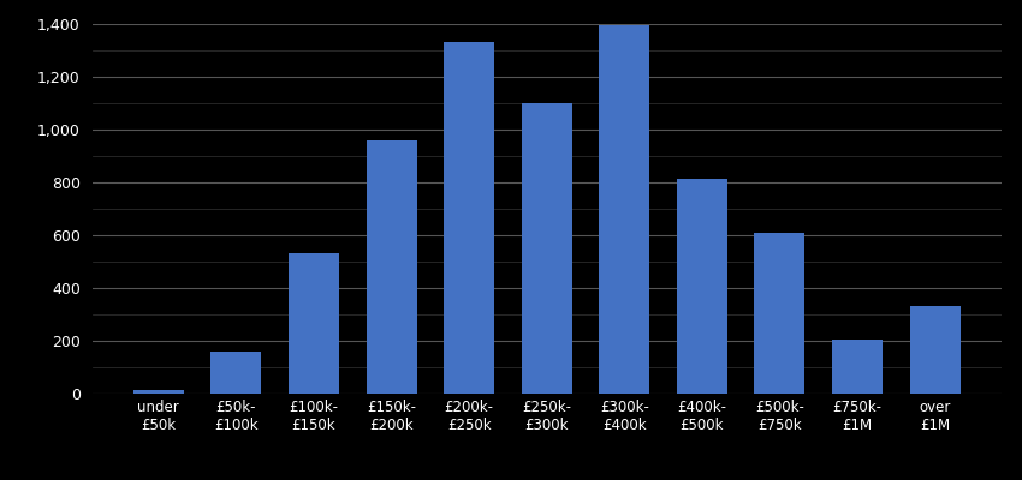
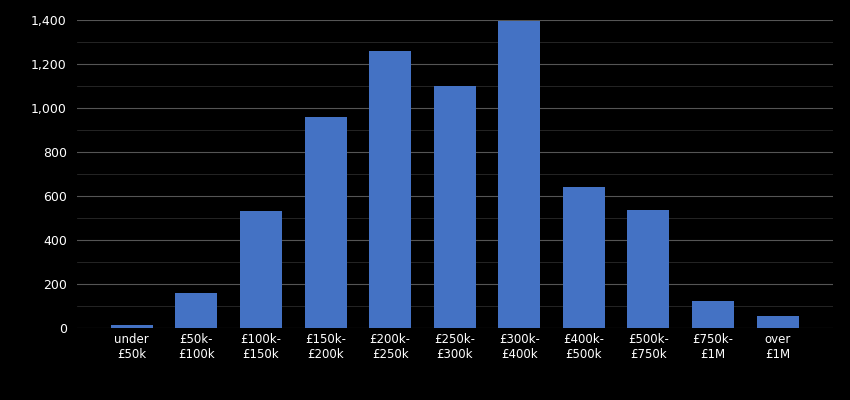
£200k- £250k: 1,330 -> 1,260
£400k- £500k: 815 -> 640
£500k- £750k: 610 -> 535
£750k- £1M: 205 -> 125
over £1M: 330 -> 55
